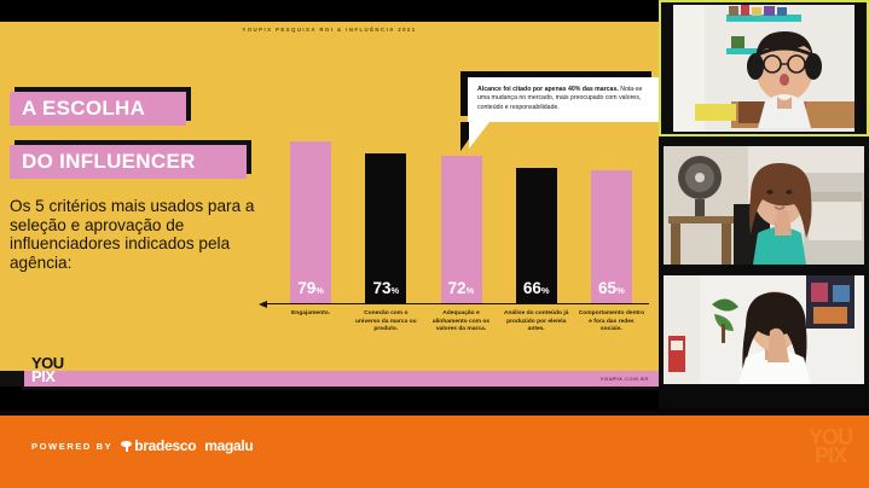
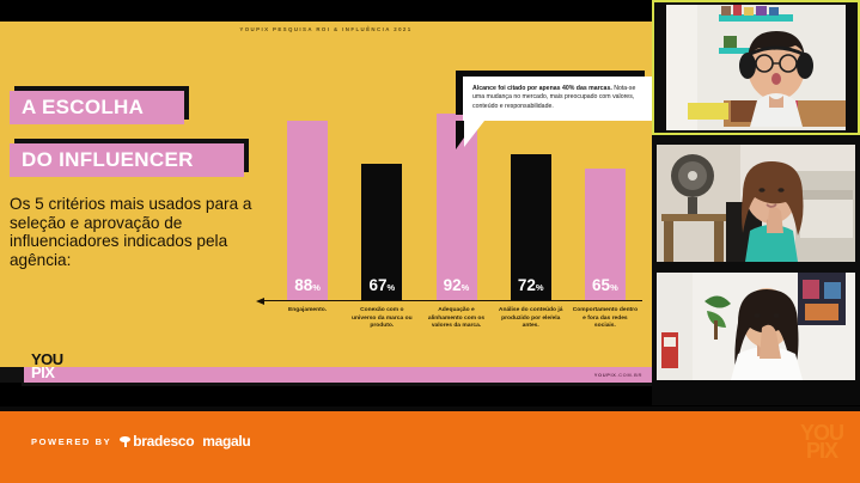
Engajamento.: 79 -> 88
Conexão com o universo da marca ou produto.: 73 -> 67
Adequação e alinhamento com os valores da marca.: 72 -> 92
Análise do conteúdo já produzido por ele/ela antes.: 66 -> 72
